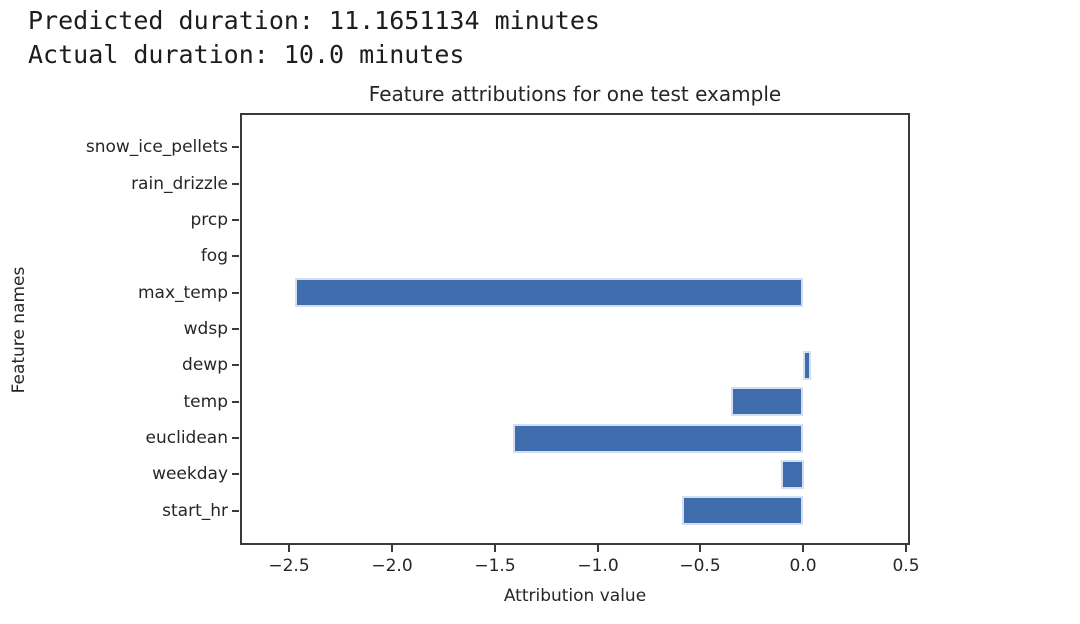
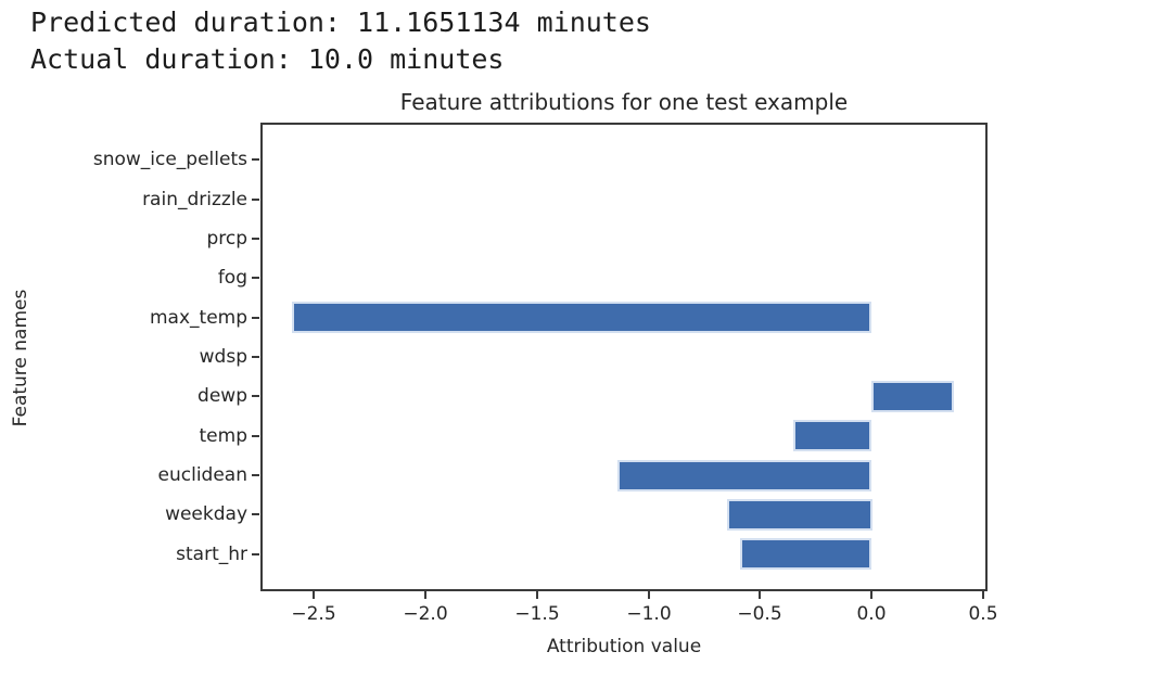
max_temp: -2.47 -> -2.60
dewp: 0.04 -> 0.37
euclidean: -1.41 -> -1.14
weekday: -0.11 -> -0.65
